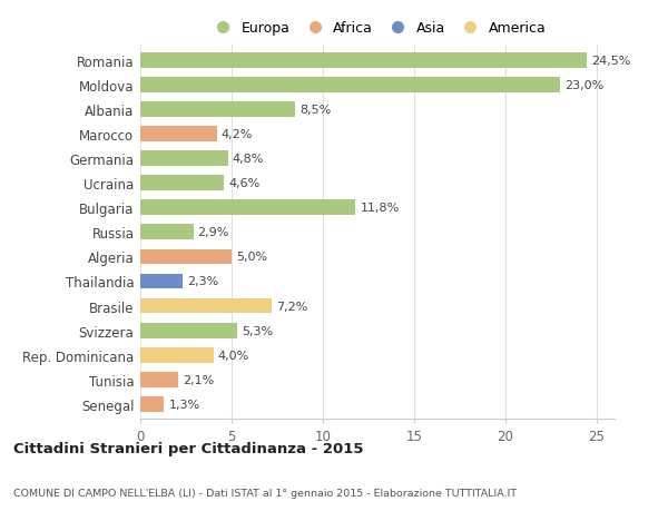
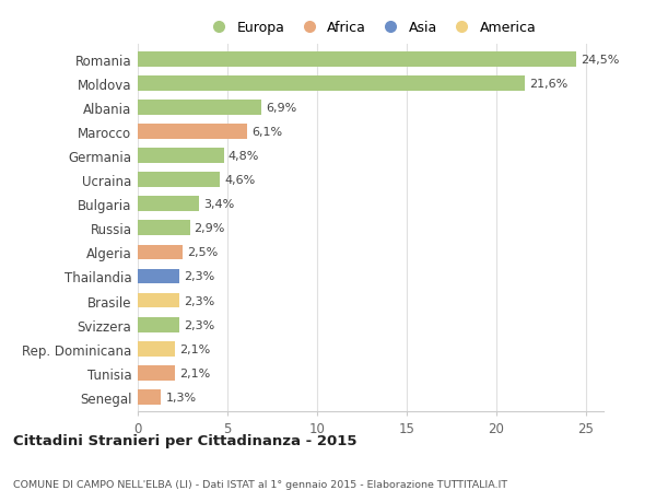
Moldova: 23,0% -> 21,6%
Albania: 8,5% -> 6,9%
Marocco: 4,2% -> 6,1%
Bulgaria: 11,8% -> 3,4%
Algeria: 5,0% -> 2,5%
Brasile: 7,2% -> 2,3%
Svizzera: 5,3% -> 2,3%
Rep. Dominicana: 4,0% -> 2,1%
